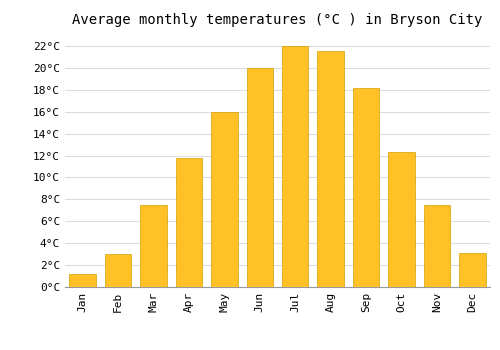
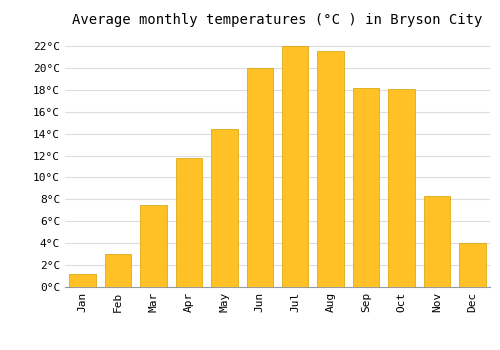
May: 16.0°C -> 14.4°C
Oct: 12.3°C -> 18.1°C
Nov: 7.5°C -> 8.3°C
Dec: 3.1°C -> 4.0°C
